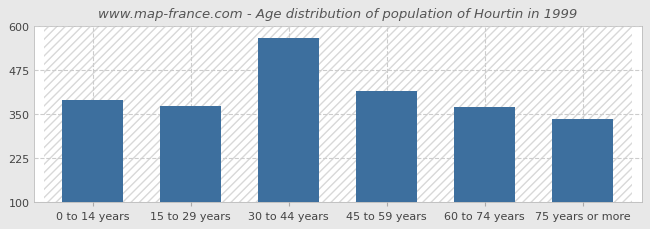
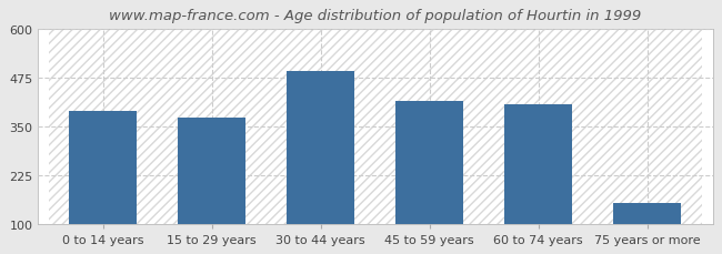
30 to 44 years: 565 -> 492
60 to 74 years: 370 -> 408
75 years or more: 335 -> 155
